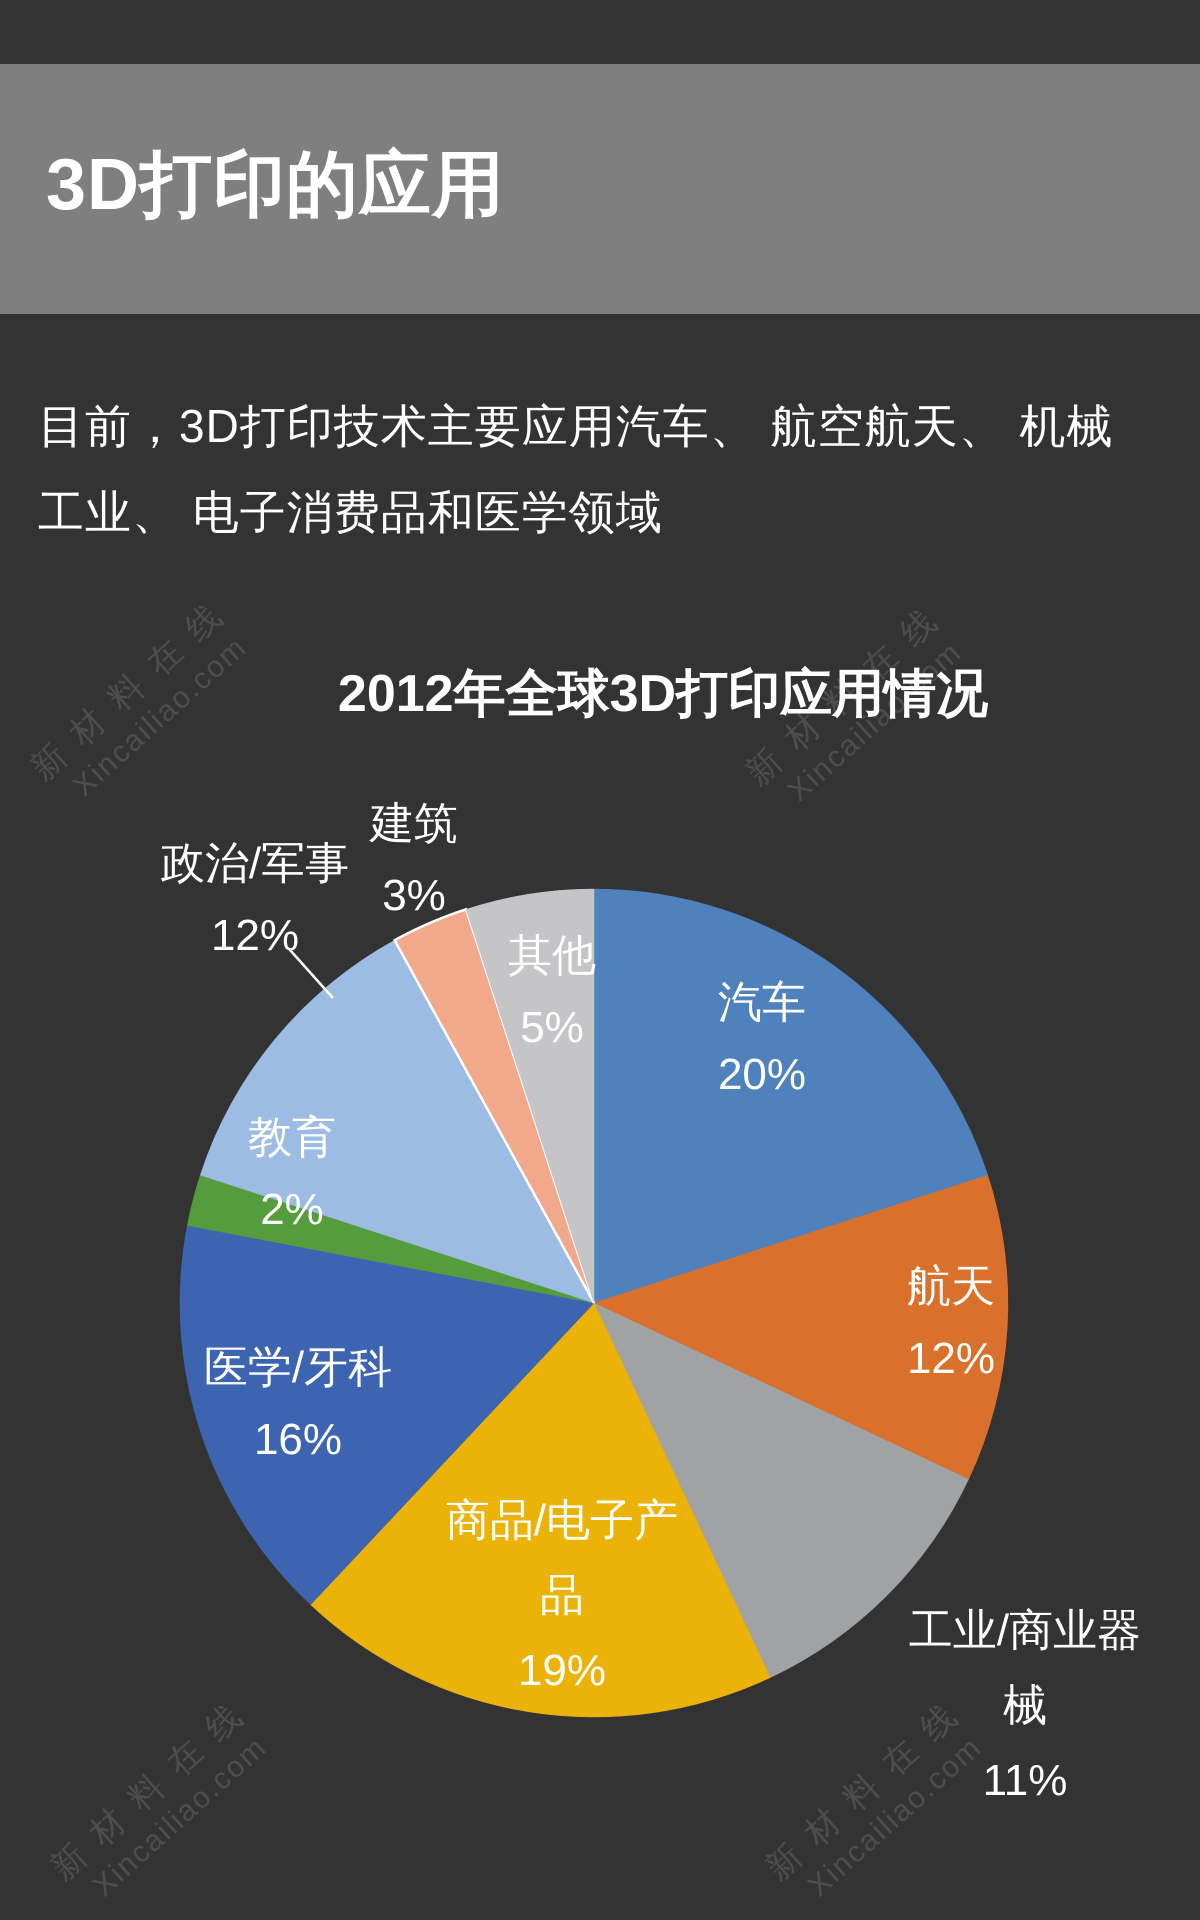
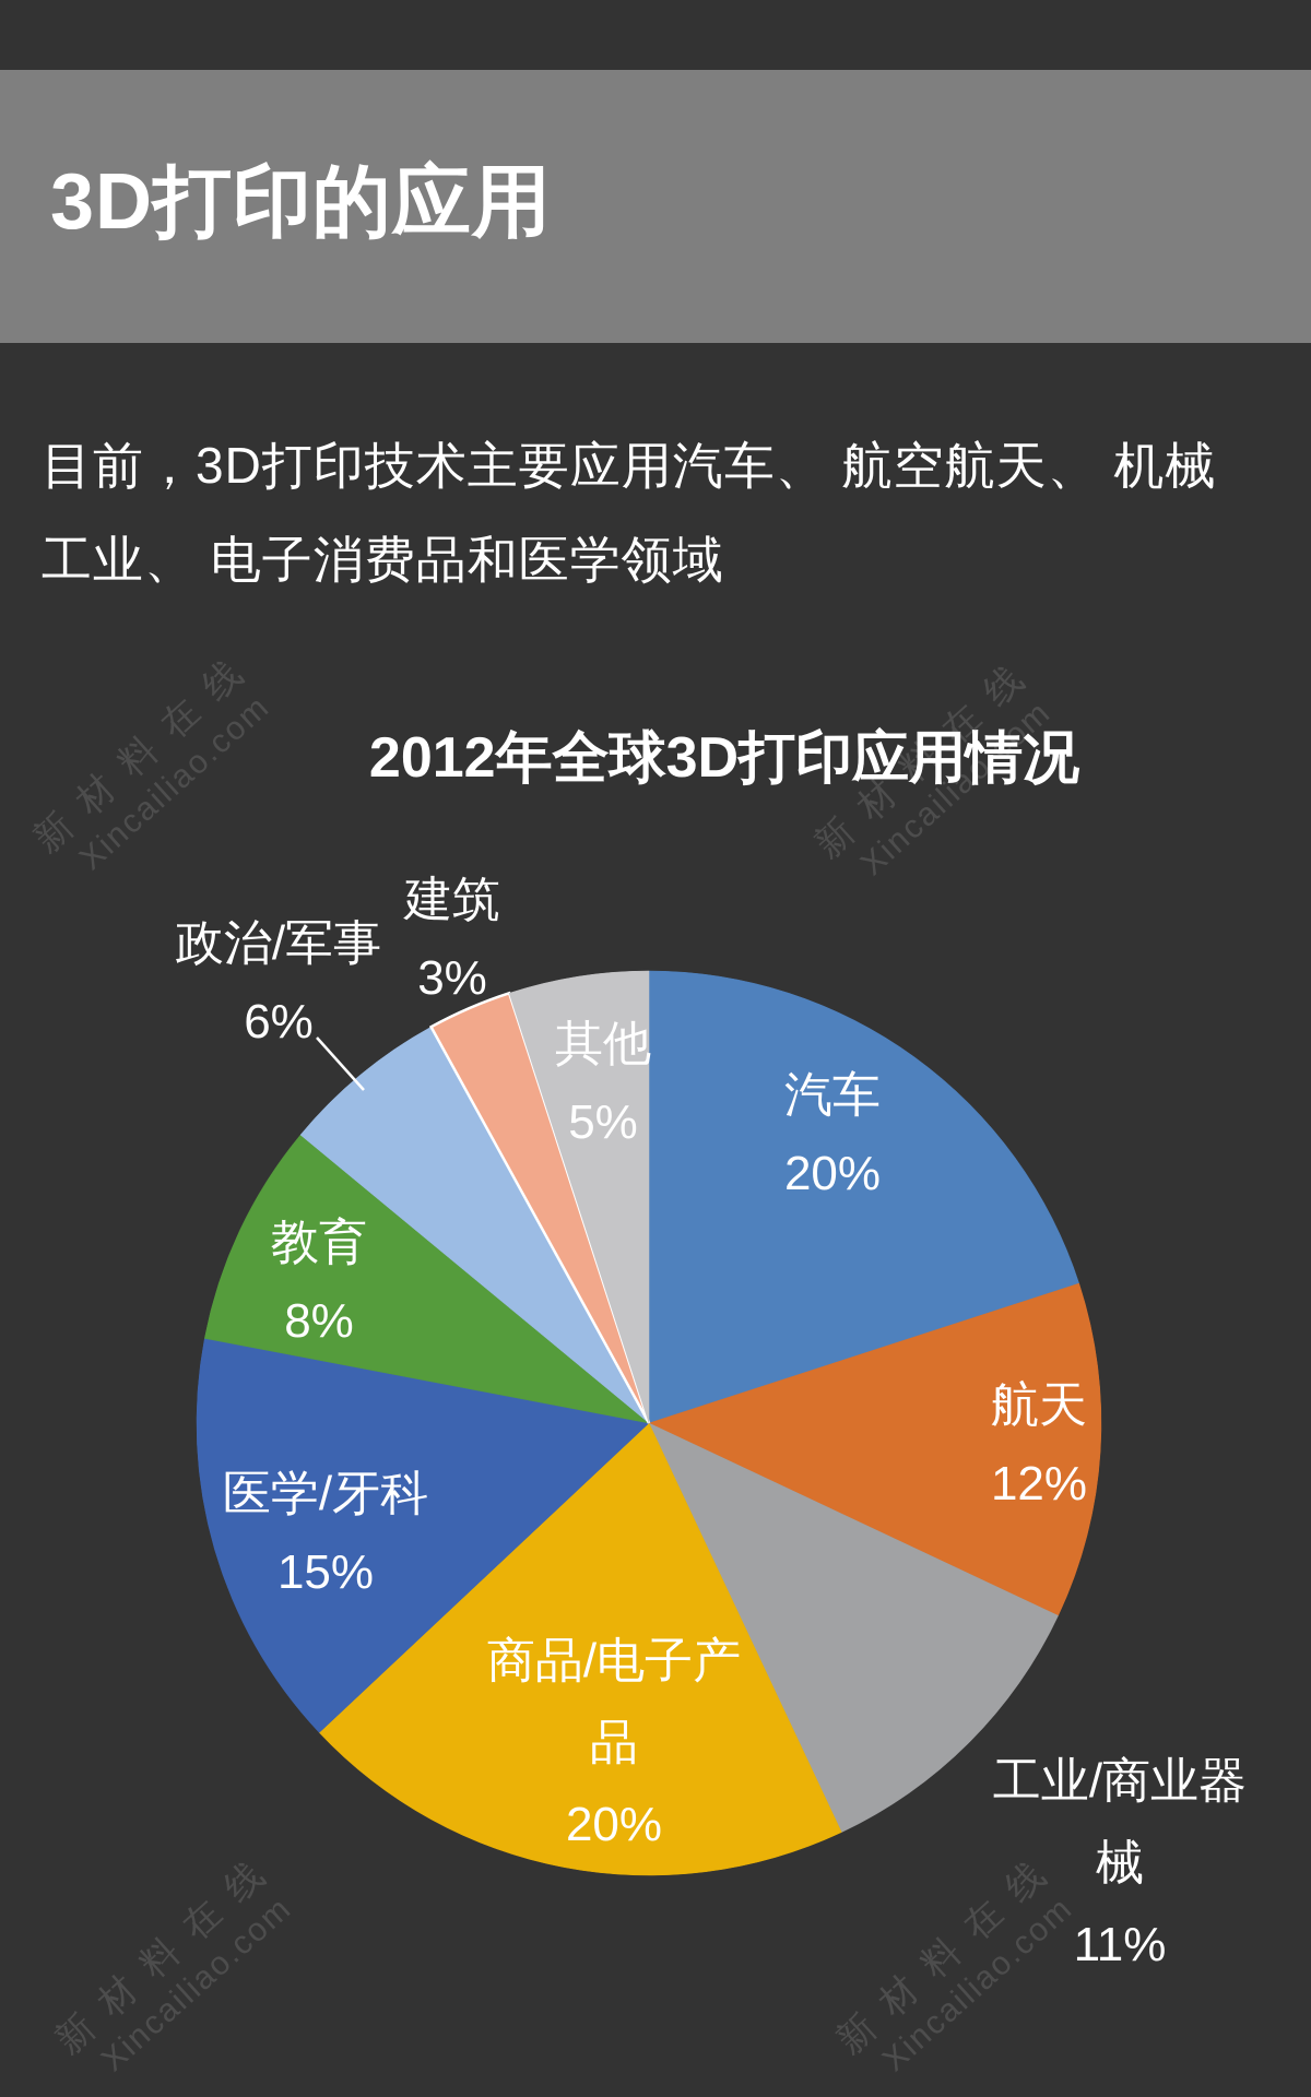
商品/电子产品: 19% -> 20%
医学/牙科: 16% -> 15%
教育: 2% -> 8%
政治/军事: 12% -> 6%
